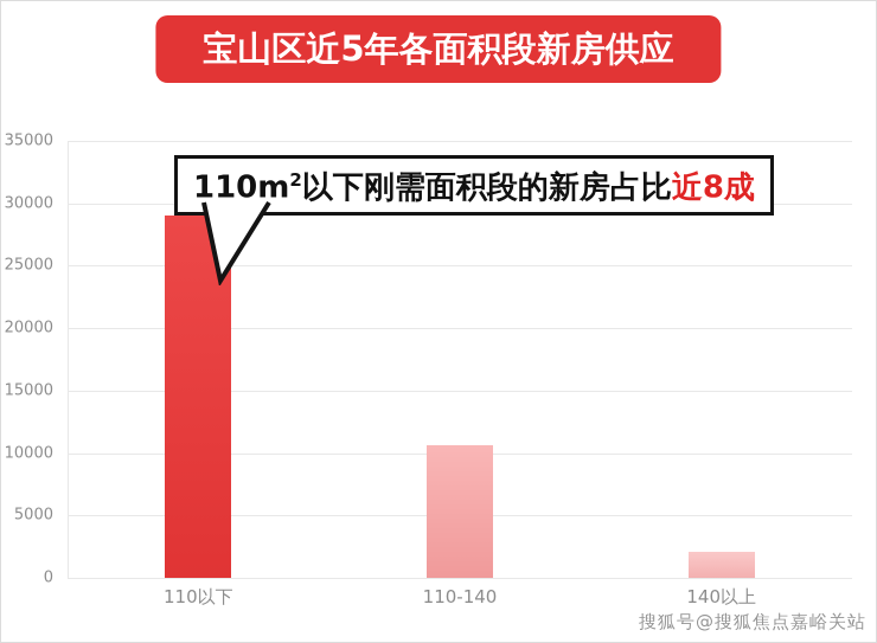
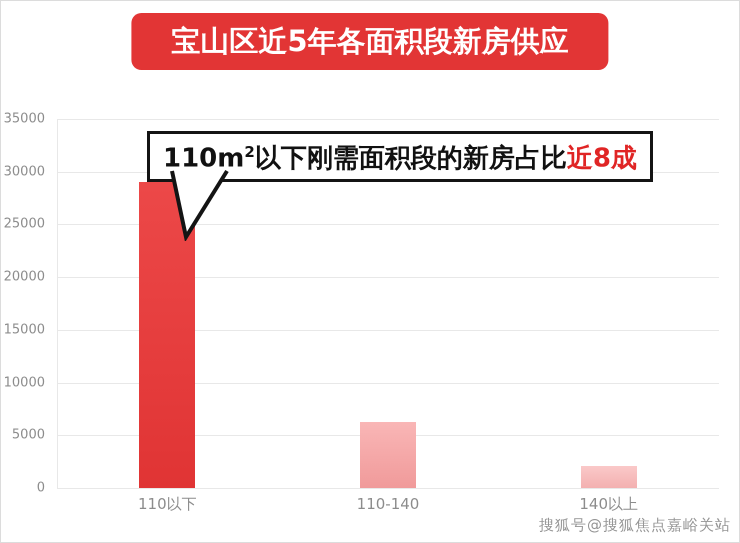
110-140: 10600 -> 6300
